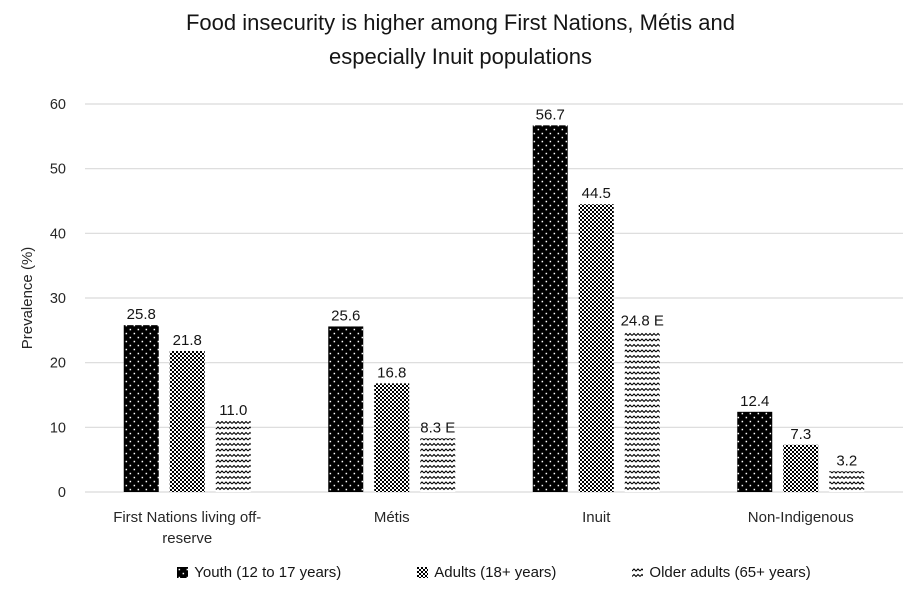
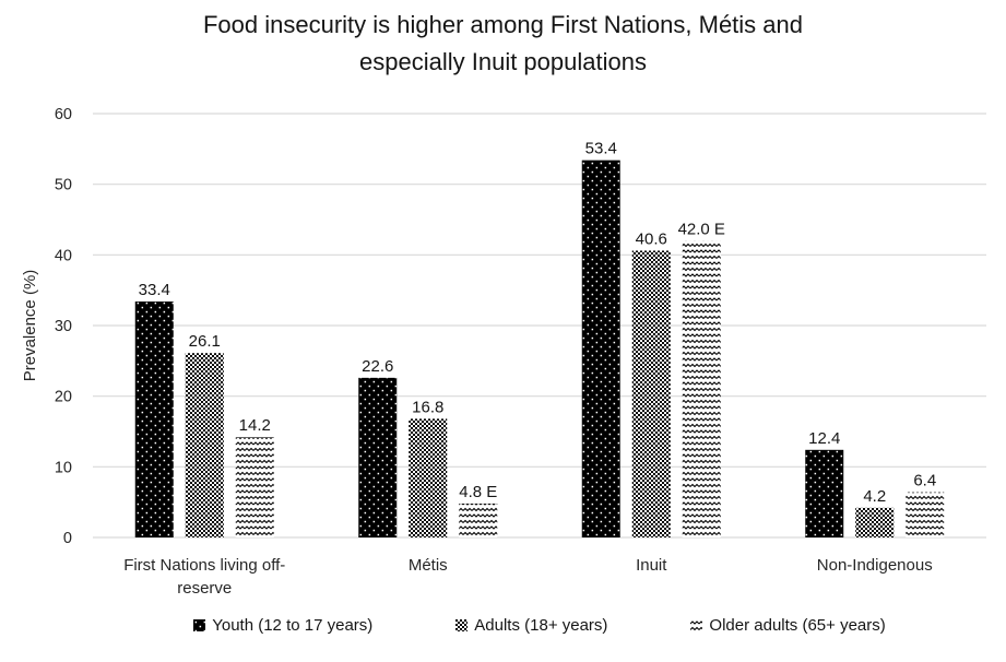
Youth (12 to 17 years)/First Nations living off-reserve: 25.8 -> 33.4
Adults (18+ years)/First Nations living off-reserve: 21.8 -> 26.1
Older adults (65+ years)/First Nations living off-reserve: 11.0 -> 14.2
Youth (12 to 17 years)/Métis: 25.6 -> 22.6
Older adults (65+ years)/Métis: 8.3 -> 4.8
Youth (12 to 17 years)/Inuit: 56.7 -> 53.4
Adults (18+ years)/Inuit: 44.5 -> 40.6
Older adults (65+ years)/Inuit: 24.8 -> 42.0
Adults (18+ years)/Non-Indigenous: 7.3 -> 4.2
Older adults (65+ years)/Non-Indigenous: 3.2 -> 6.4
